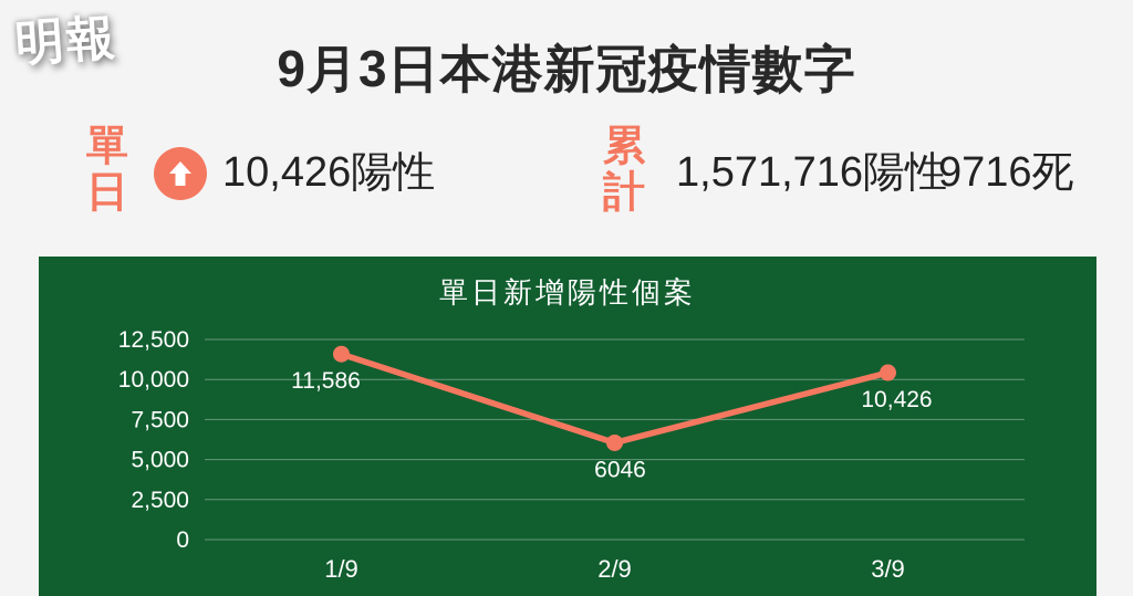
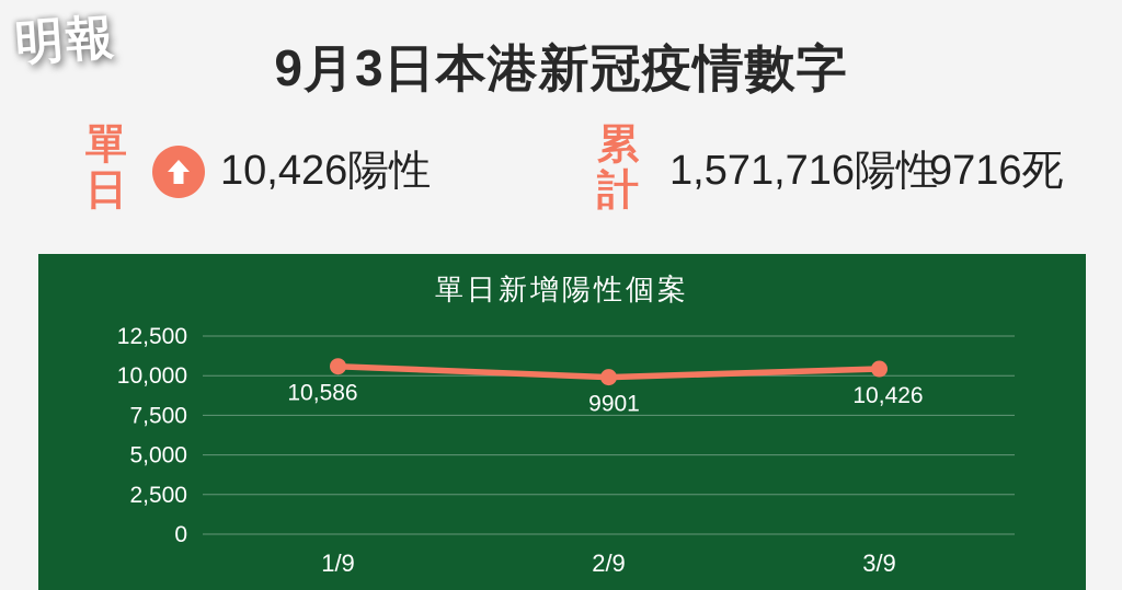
1/9: 11,586 -> 10,586
2/9: 6046 -> 9901
